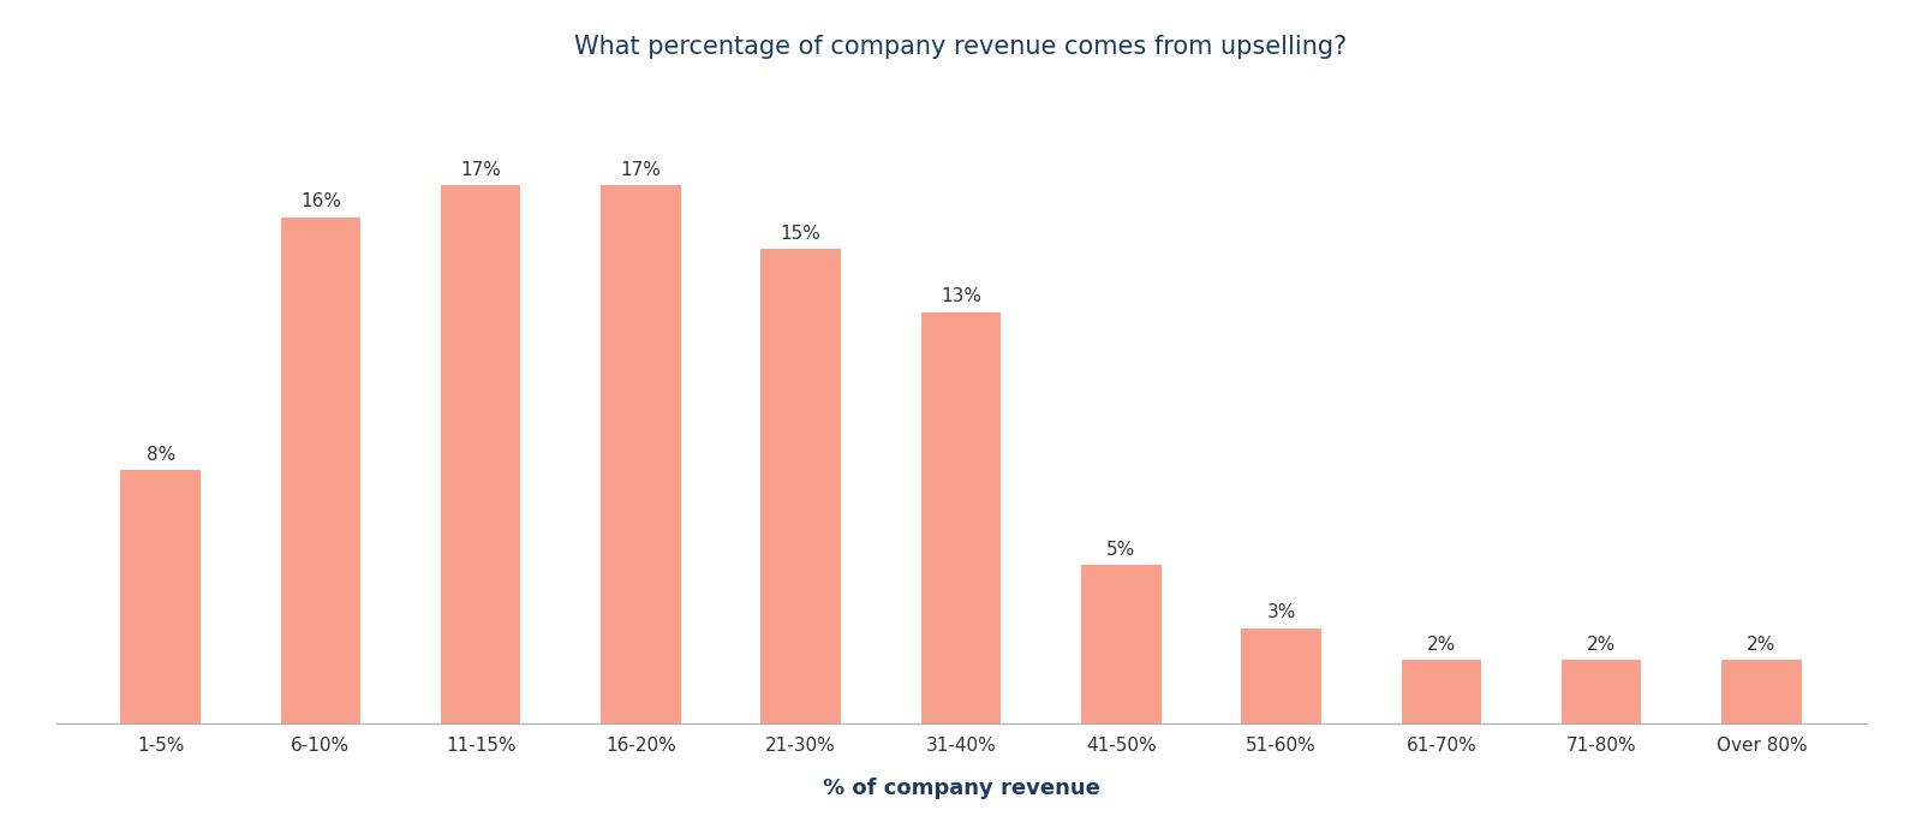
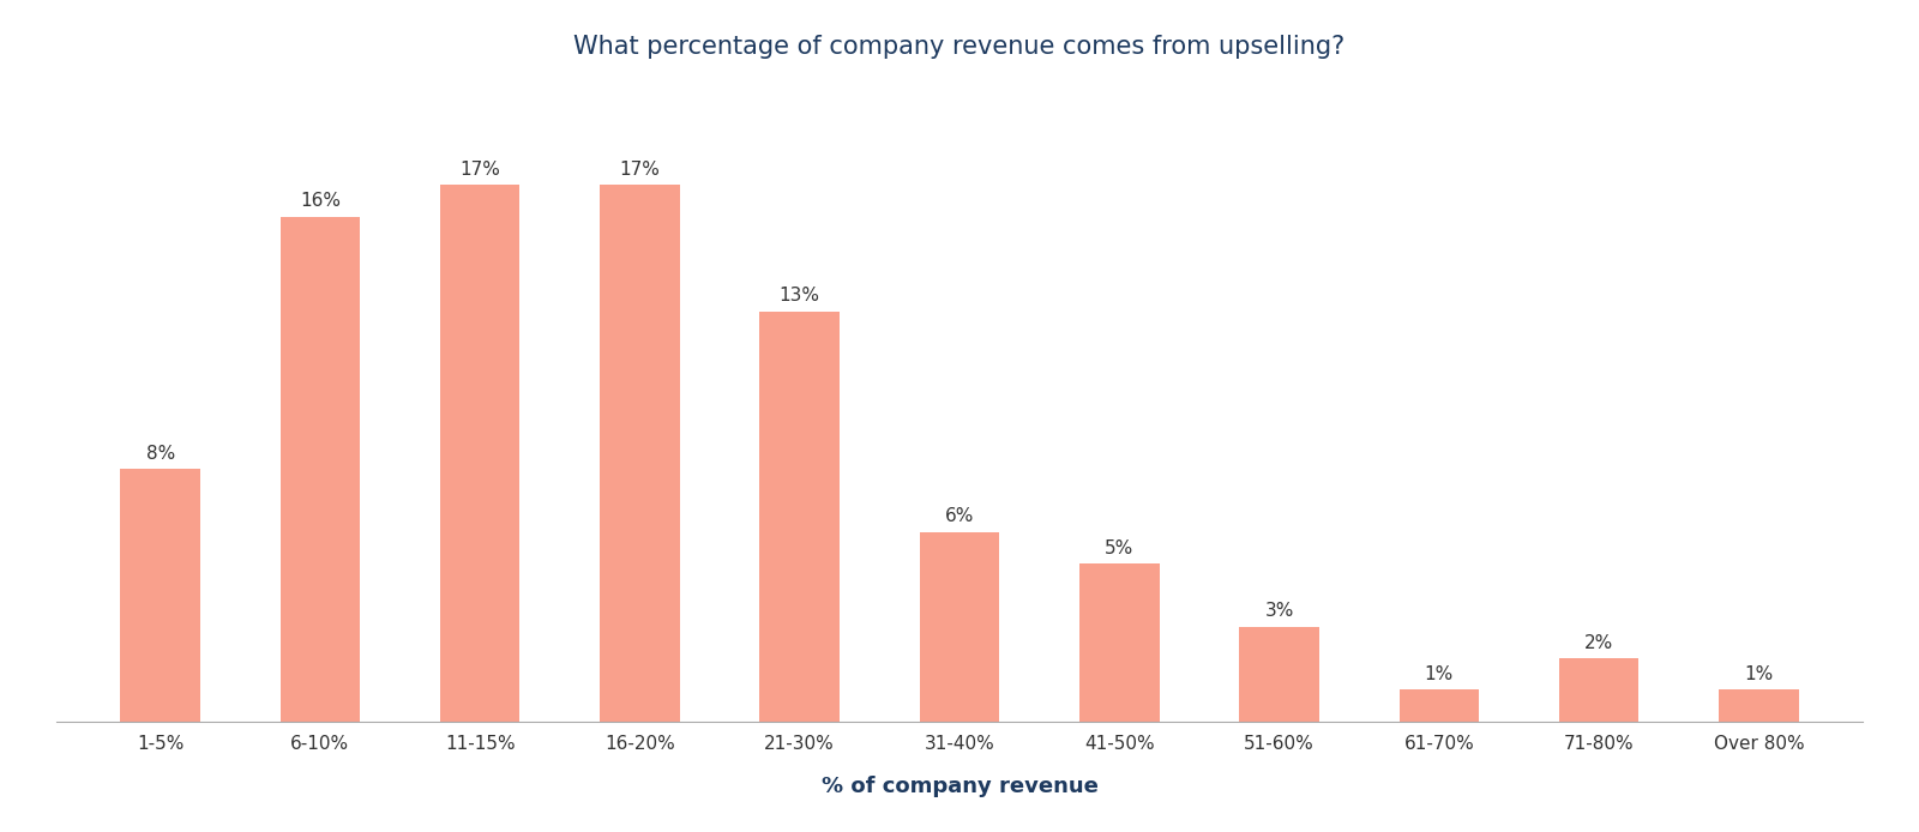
21-30%: 15% -> 13%
31-40%: 13% -> 6%
61-70%: 2% -> 1%
Over 80%: 2% -> 1%
